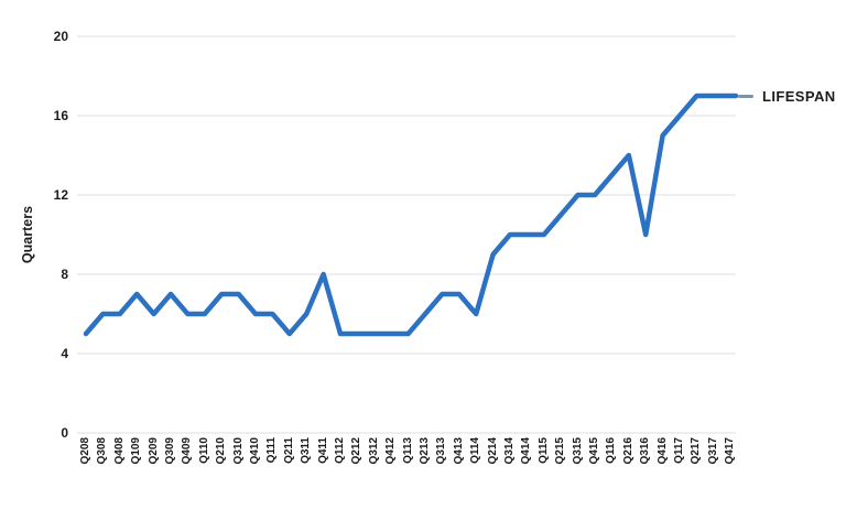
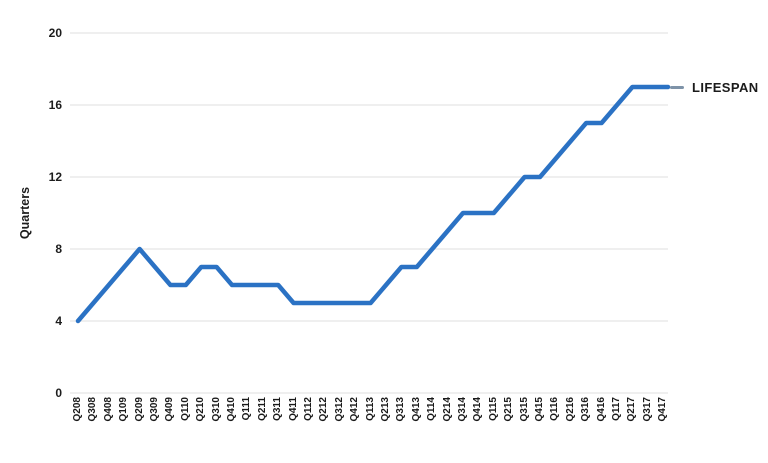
Q208: 5 -> 4
Q308: 6 -> 5
Q209: 6 -> 8
Q211: 5 -> 6
Q411: 8 -> 5
Q114: 6 -> 8
Q316: 10 -> 15
